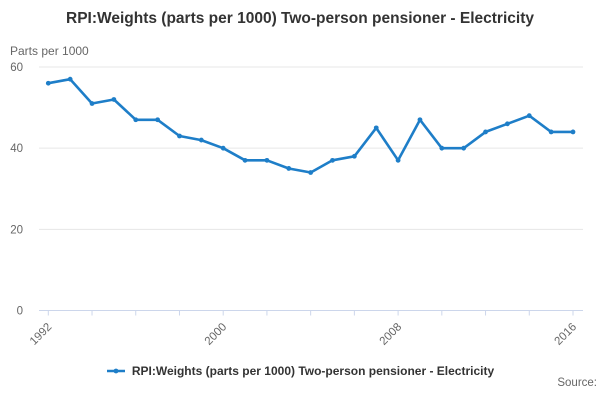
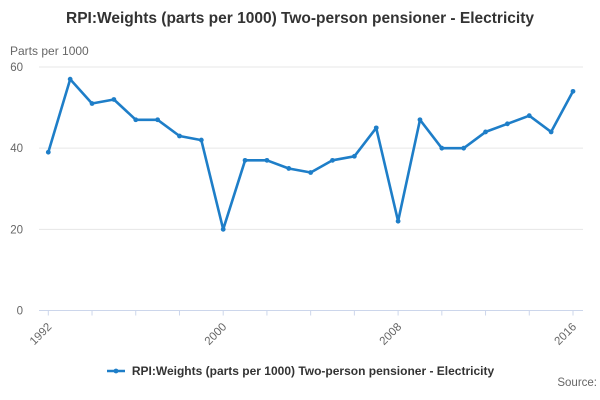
1992: 56 -> 39
2000: 40 -> 20
2008: 37 -> 22
2016: 44 -> 54
